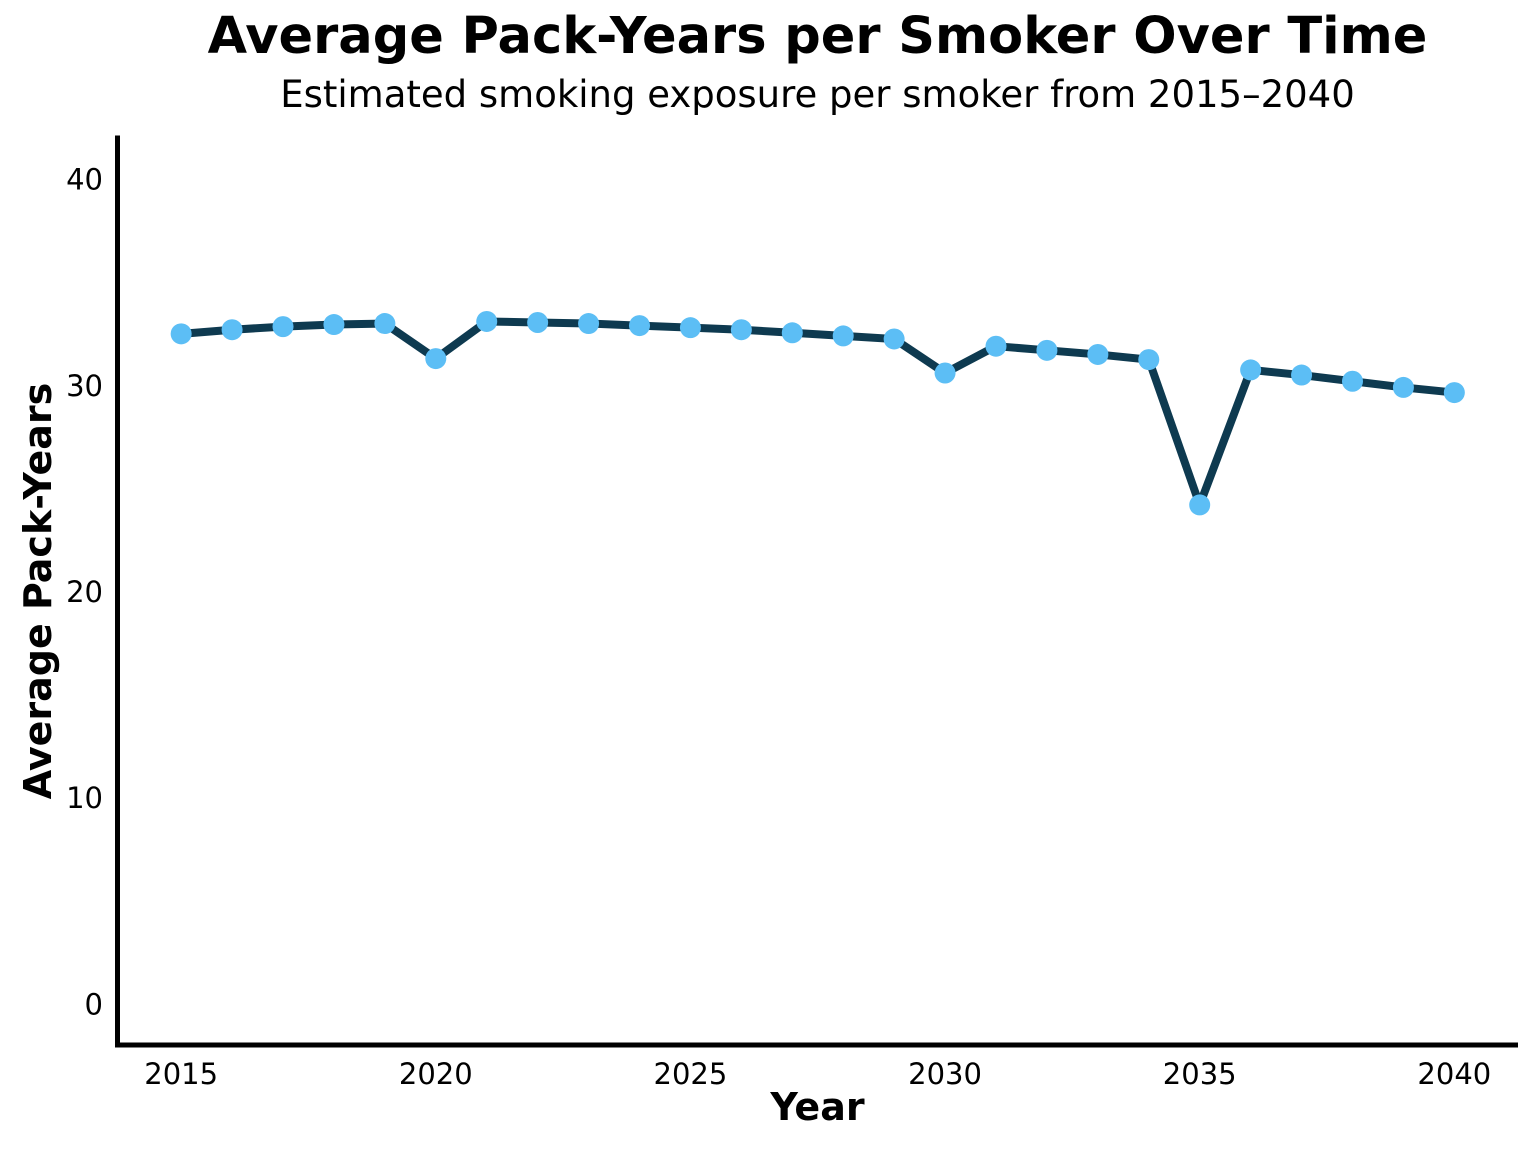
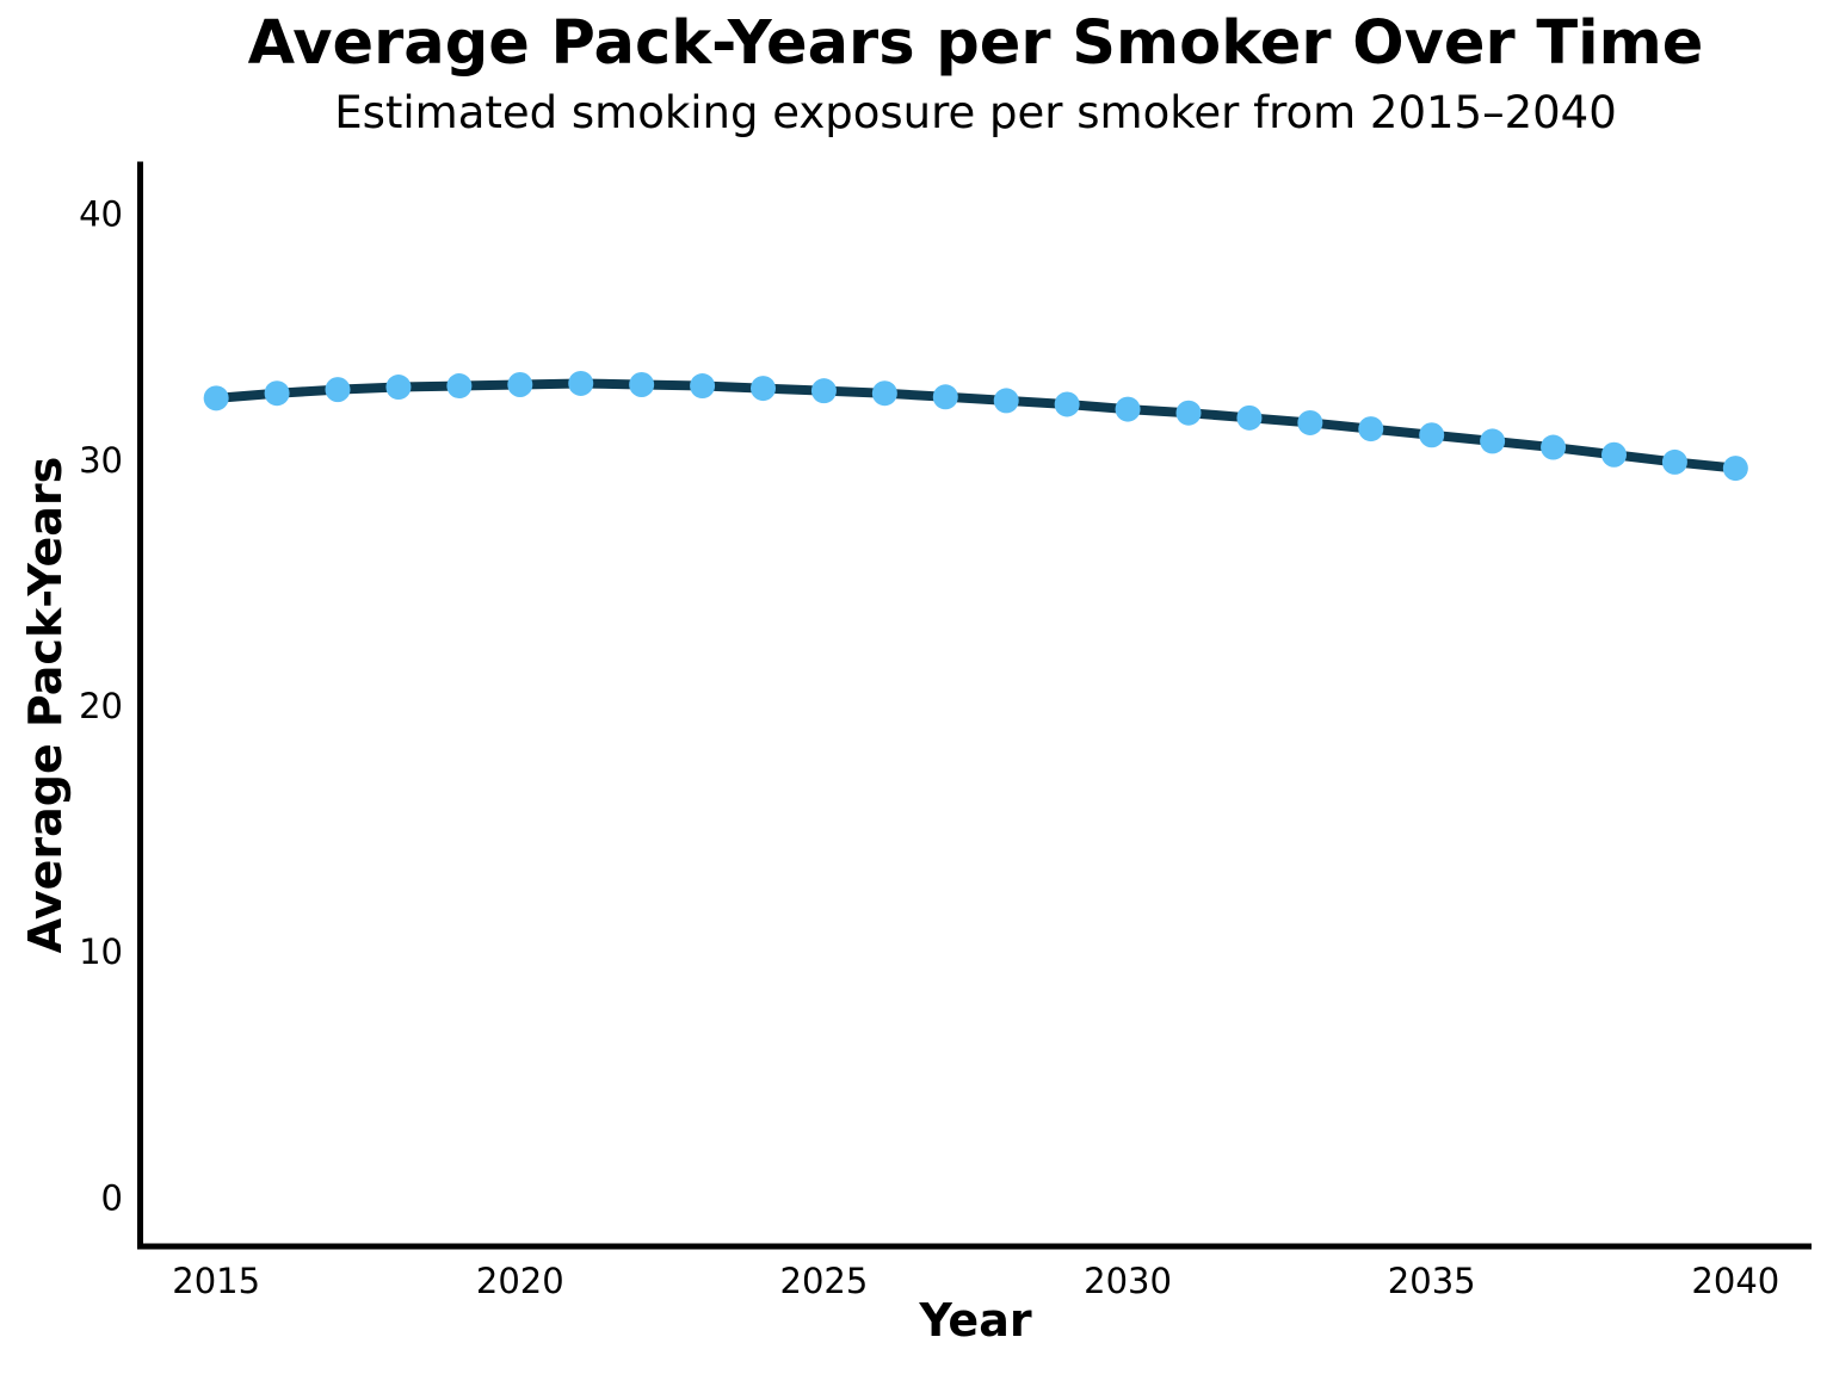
2020: 31.3 -> 33.0
2030: 30.6 -> 32.0
2035: 24.2 -> 31.0
